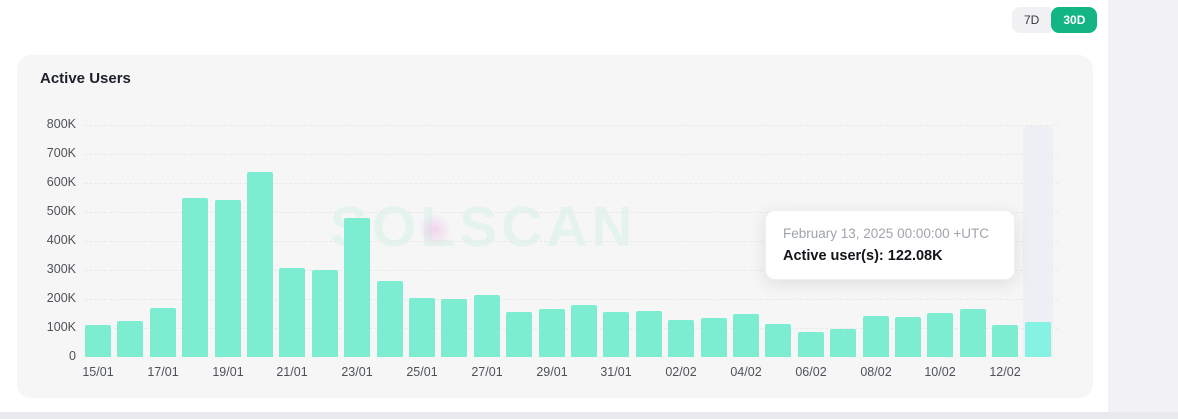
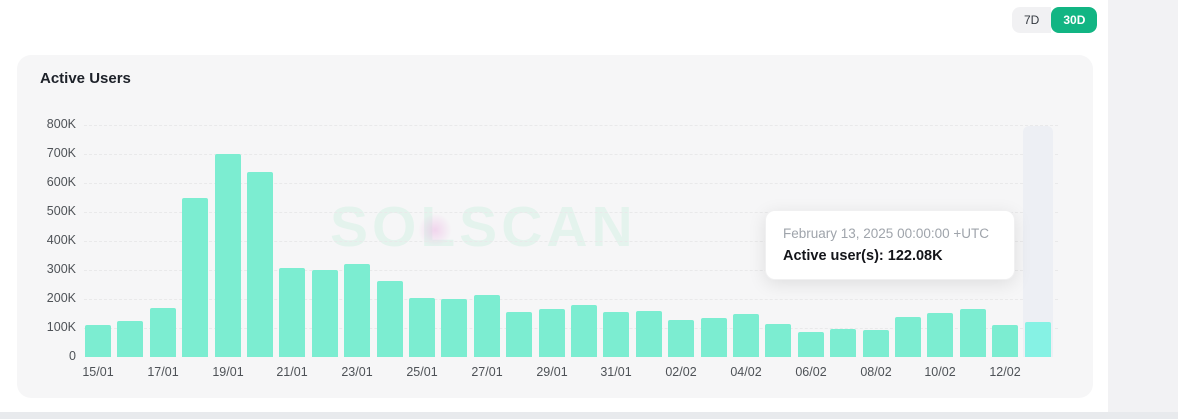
19/01: 540K -> 700K
23/01: 480K -> 320K
08/02: 140K -> 90K
